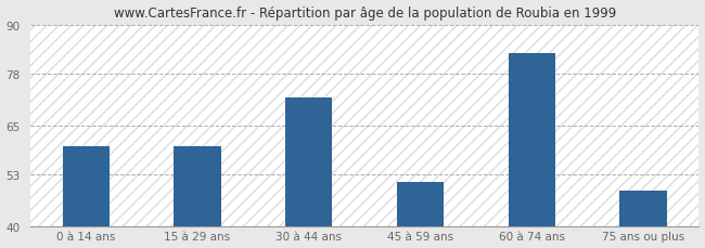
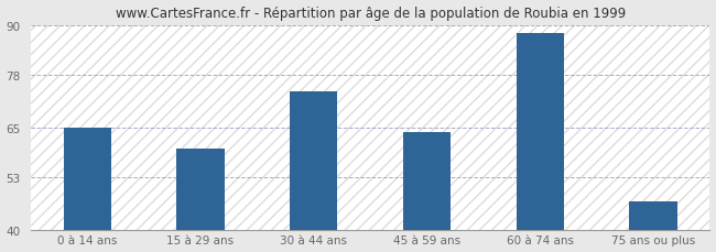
0 à 14 ans: 60 -> 65
30 à 44 ans: 72 -> 74
45 à 59 ans: 51 -> 64
60 à 74 ans: 83 -> 88
75 ans ou plus: 49 -> 47
